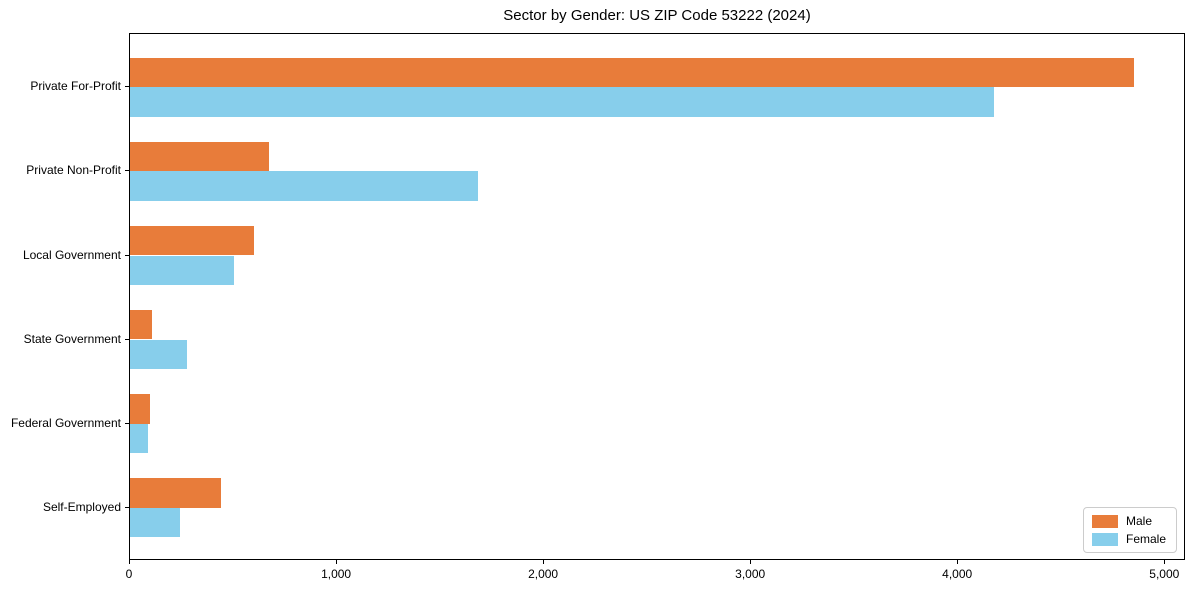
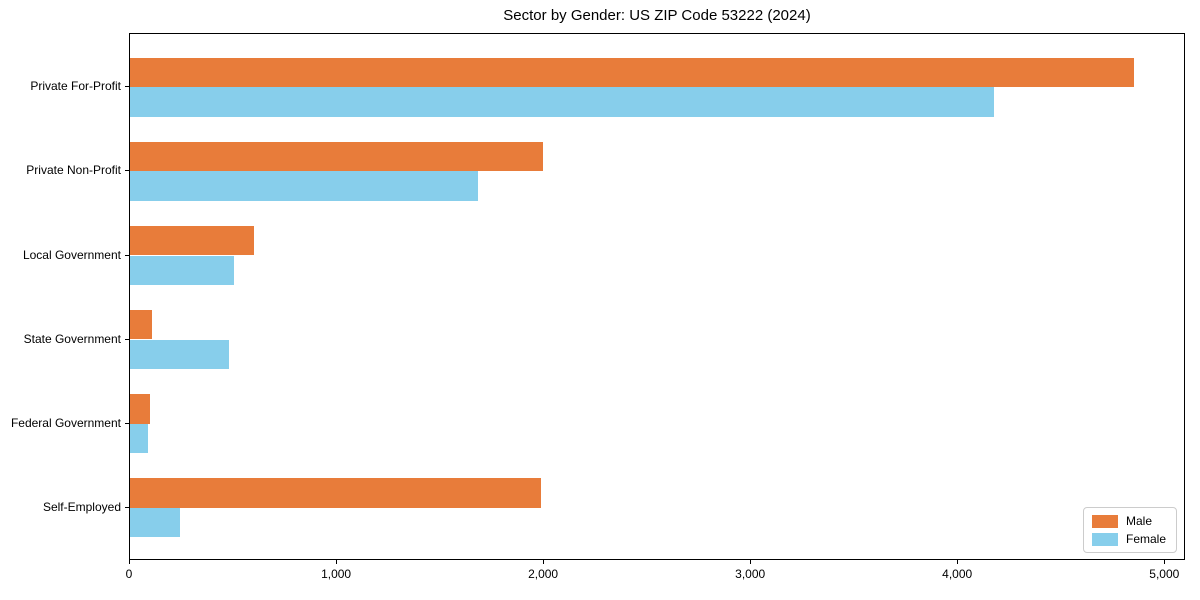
Male/Private Non-Profit: 670 -> 2000
Female/State Government: 280 -> 480
Male/Self-Employed: 440 -> 1990
